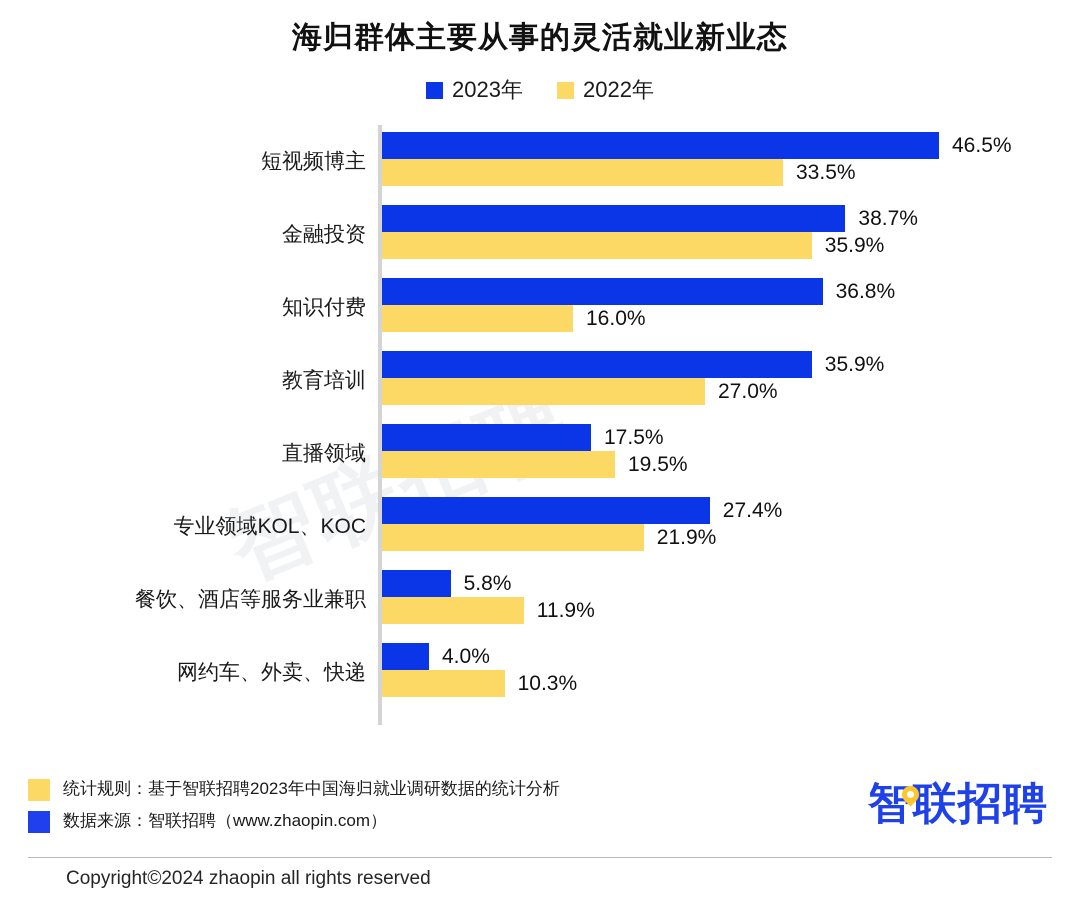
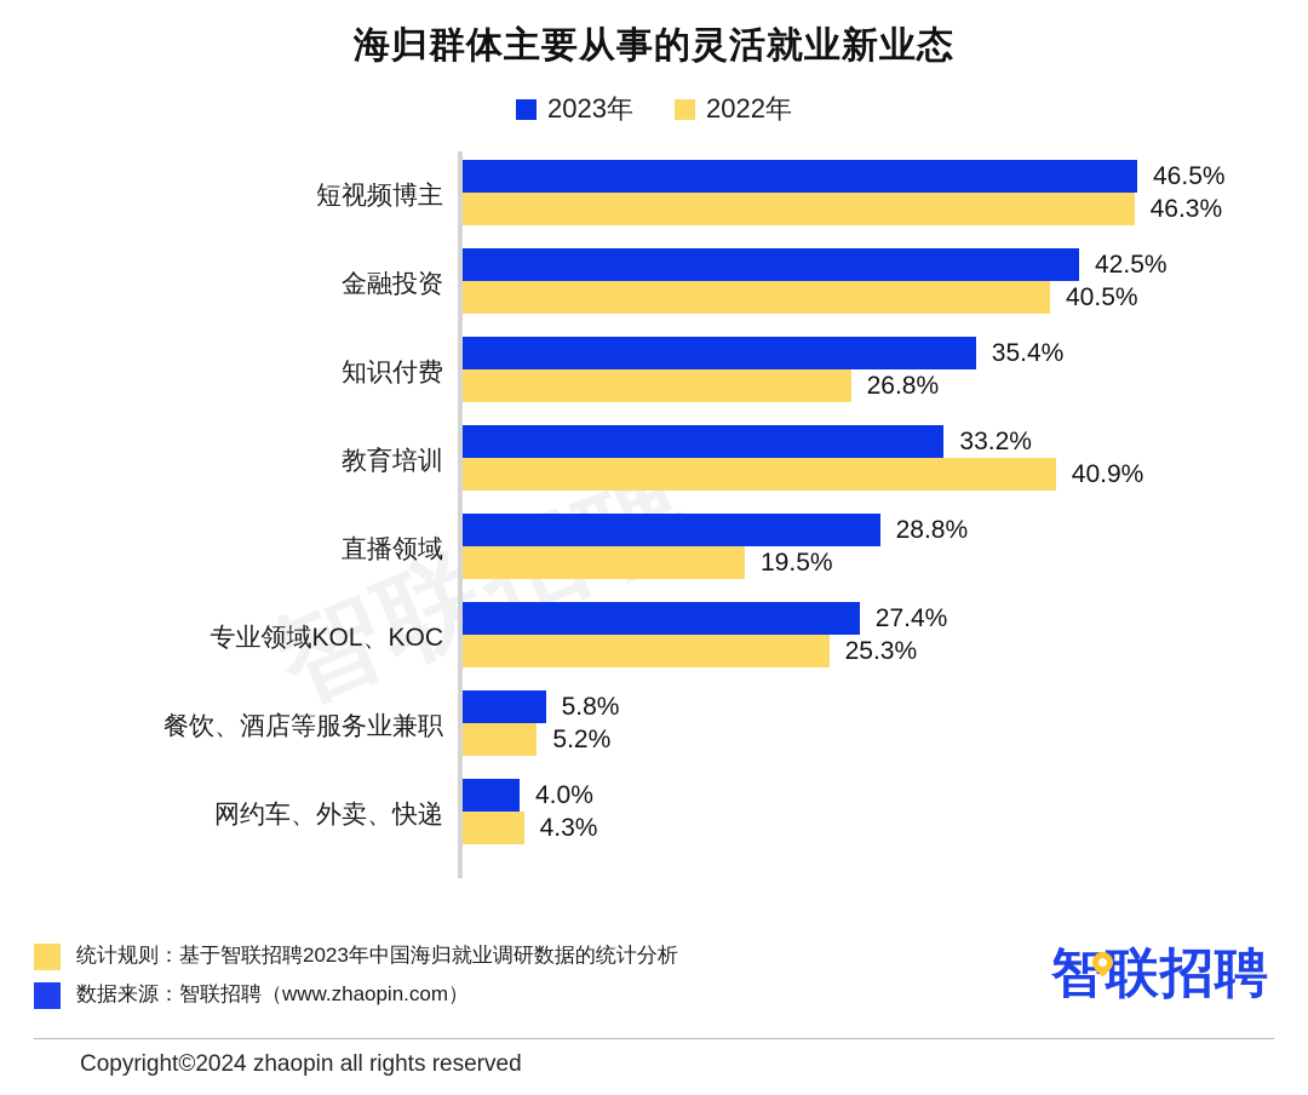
2022年/短视频博主: 33.5% -> 46.3%
2023年/金融投资: 38.7% -> 42.5%
2022年/金融投资: 35.9% -> 40.5%
2023年/知识付费: 36.8% -> 35.4%
2022年/知识付费: 16.0% -> 26.8%
2023年/教育培训: 35.9% -> 33.2%
2022年/教育培训: 27.0% -> 40.9%
2023年/直播领域: 17.5% -> 28.8%
2022年/专业领域KOL、KOC: 21.9% -> 25.3%
2022年/餐饮、酒店等服务业兼职: 11.9% -> 5.2%
2022年/网约车、外卖、快递: 10.3% -> 4.3%
